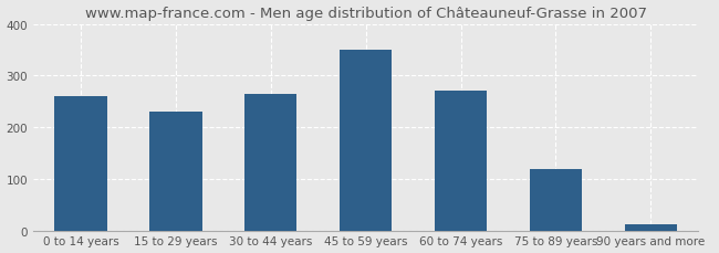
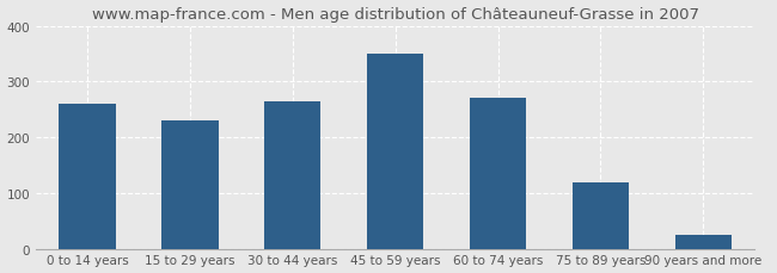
90 years and more: 12 -> 25
